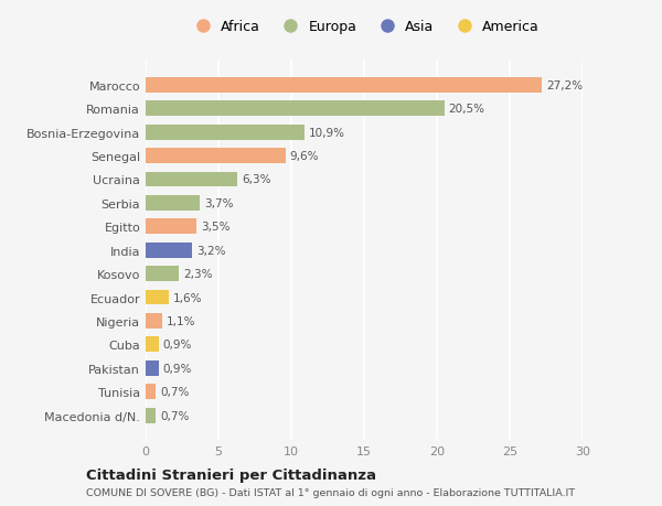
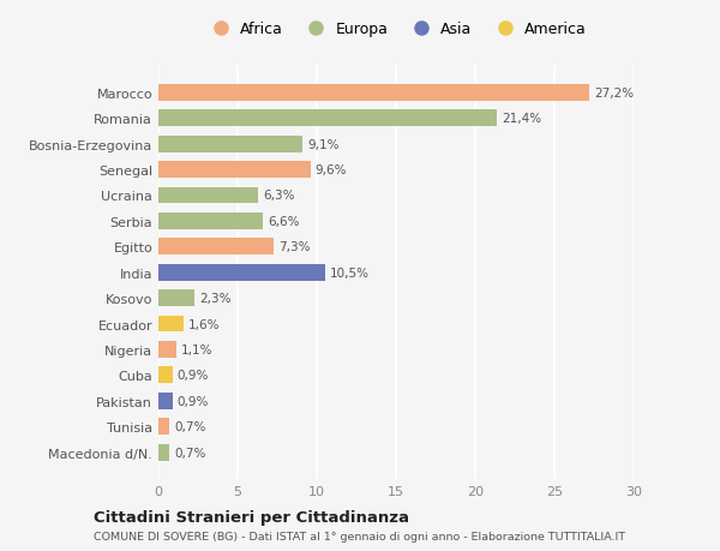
Romania: 20,5% -> 21,4%
Bosnia-Erzegovina: 10,9% -> 9,1%
Serbia: 3,7% -> 6,6%
Egitto: 3,5% -> 7,3%
India: 3,2% -> 10,5%
